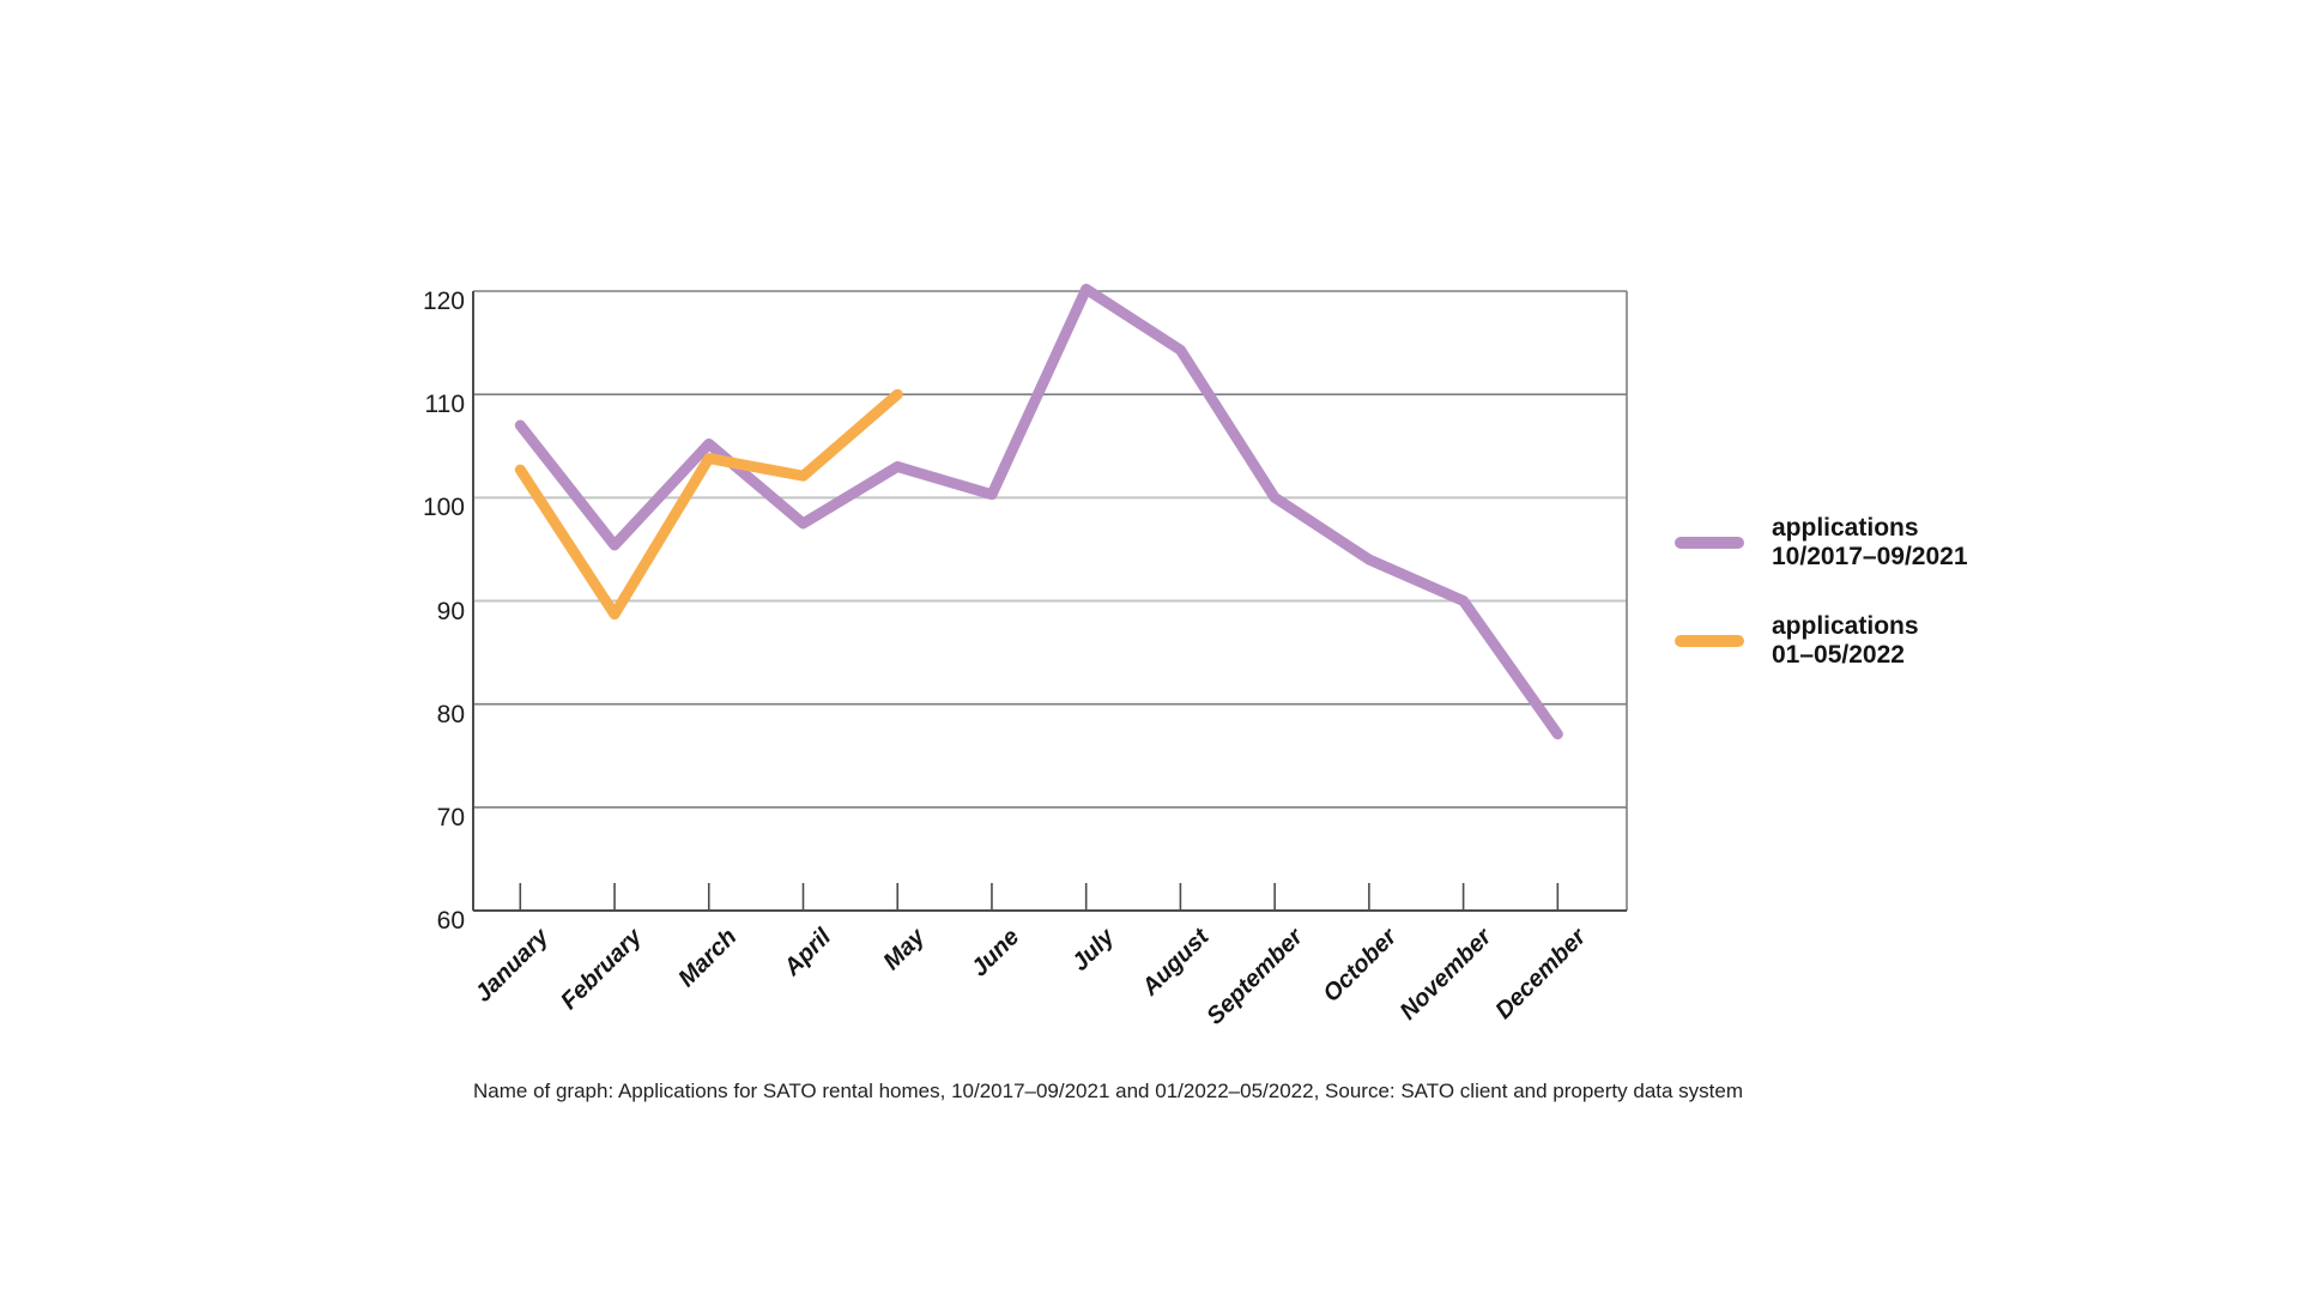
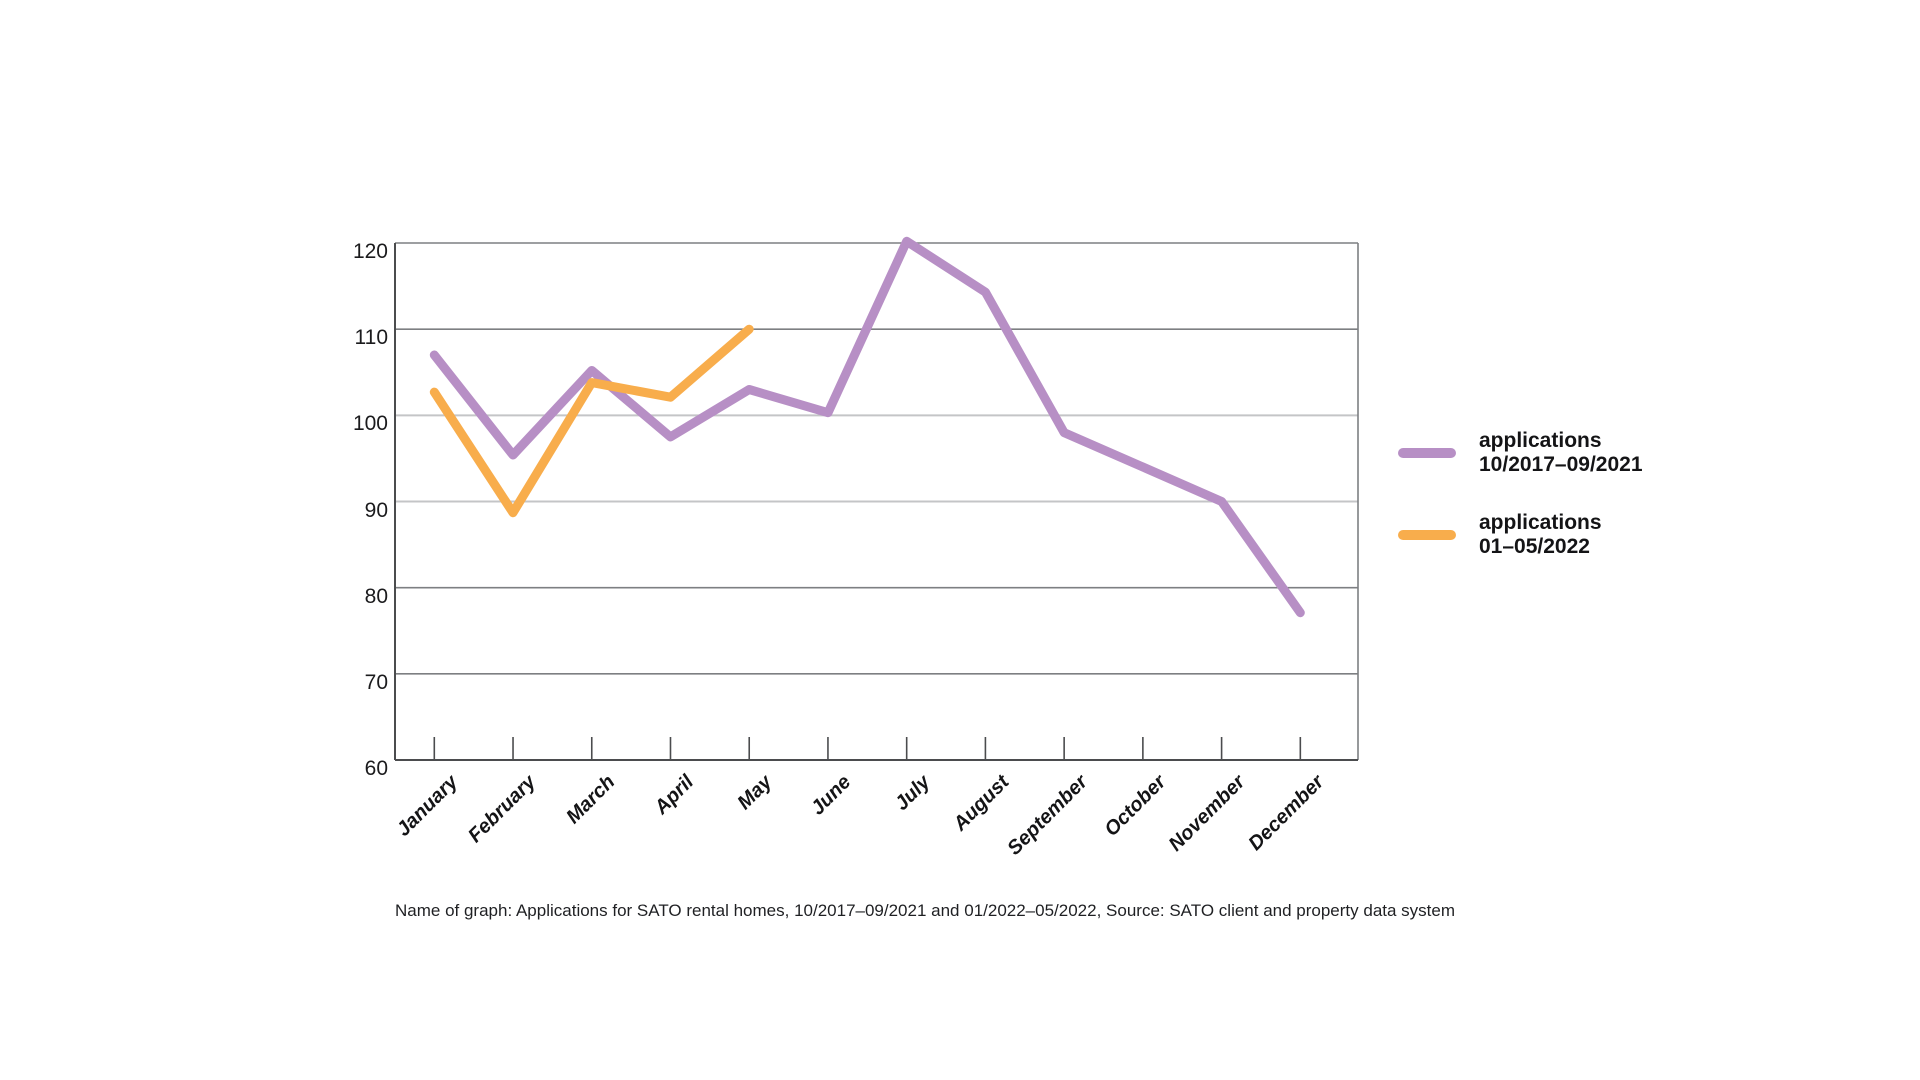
applications 10/2017–09/2021/September: 100 -> 98
